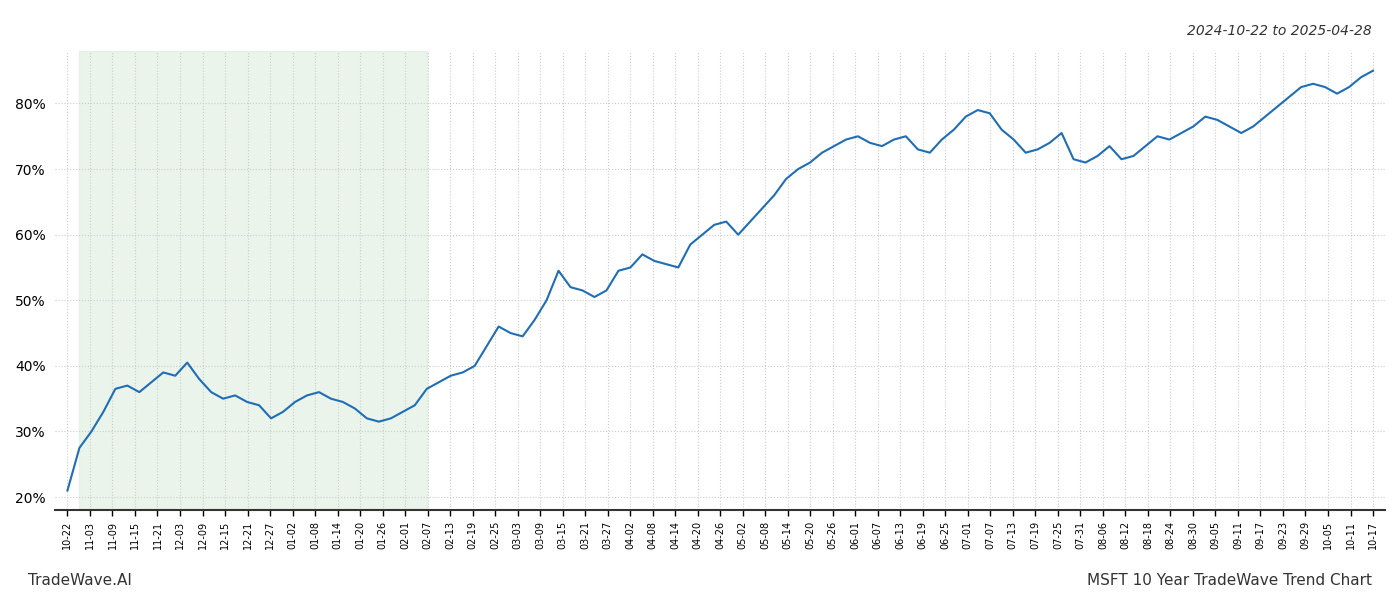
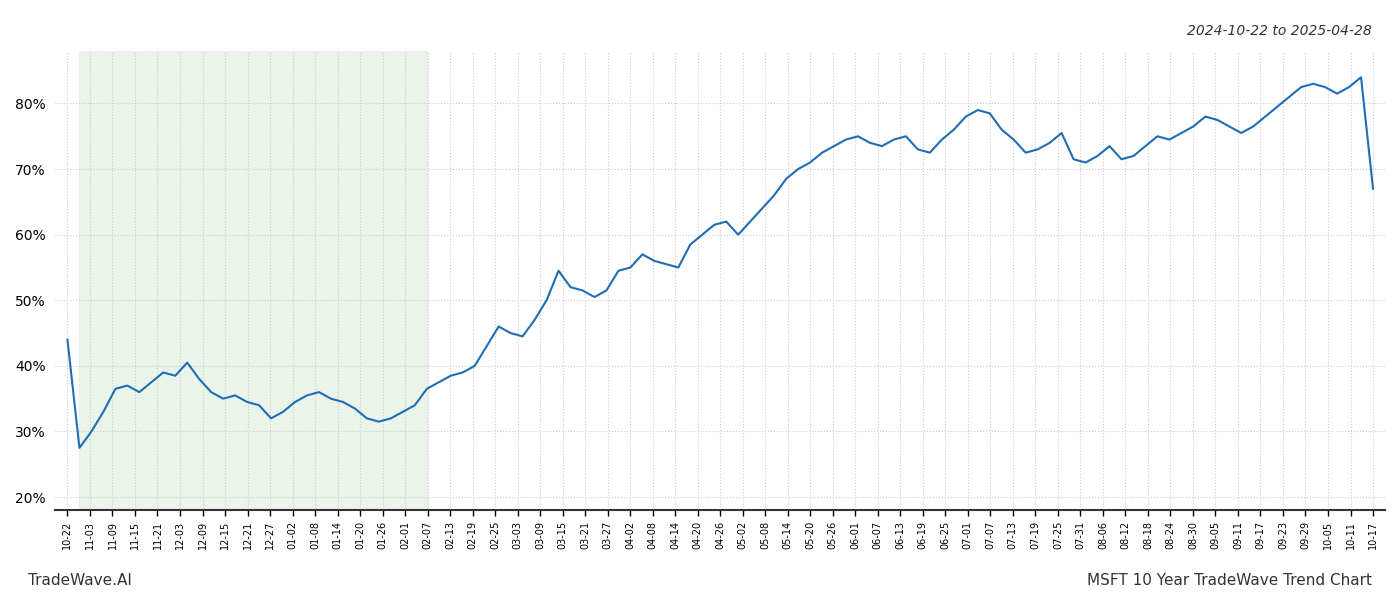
10-22: 21.0% -> 44.0%
10-17: 85.0% -> 67.0%
